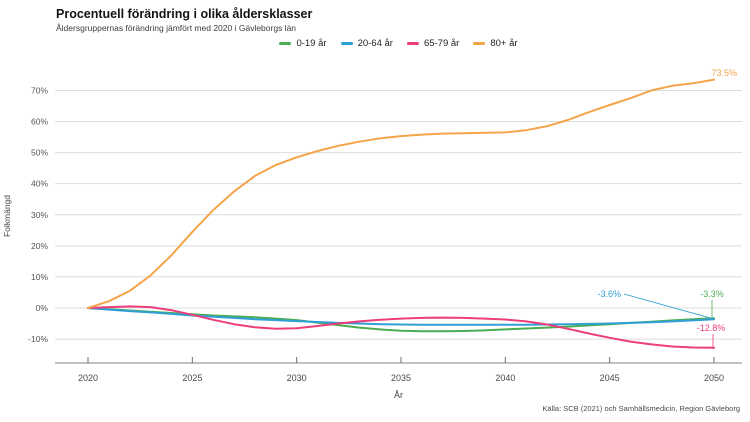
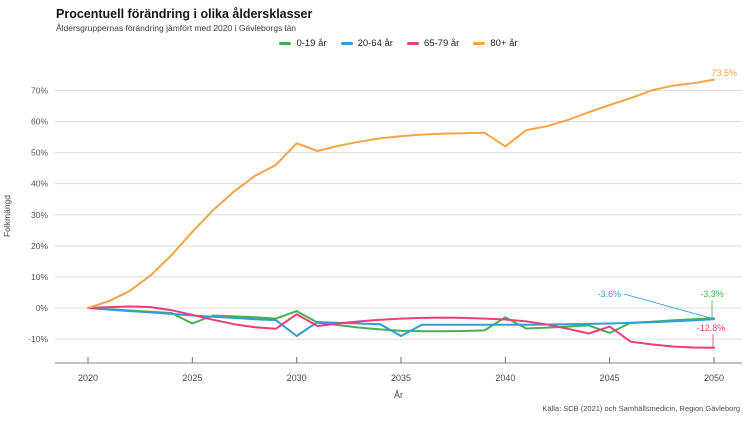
0-19 år/2025: -2% -> -5%
0-19 år/2030: -4% -> -1%
20-64 år/2030: -4% -> -9%
65-79 år/2030: -6% -> -2%
80+ år/2030: 48% -> 53%
20-64 år/2035: -5% -> -9%
0-19 år/2040: -7% -> -3%
80+ år/2040: 56% -> 52%
0-19 år/2045: -5% -> -8%
65-79 år/2045: -10% -> -6%
